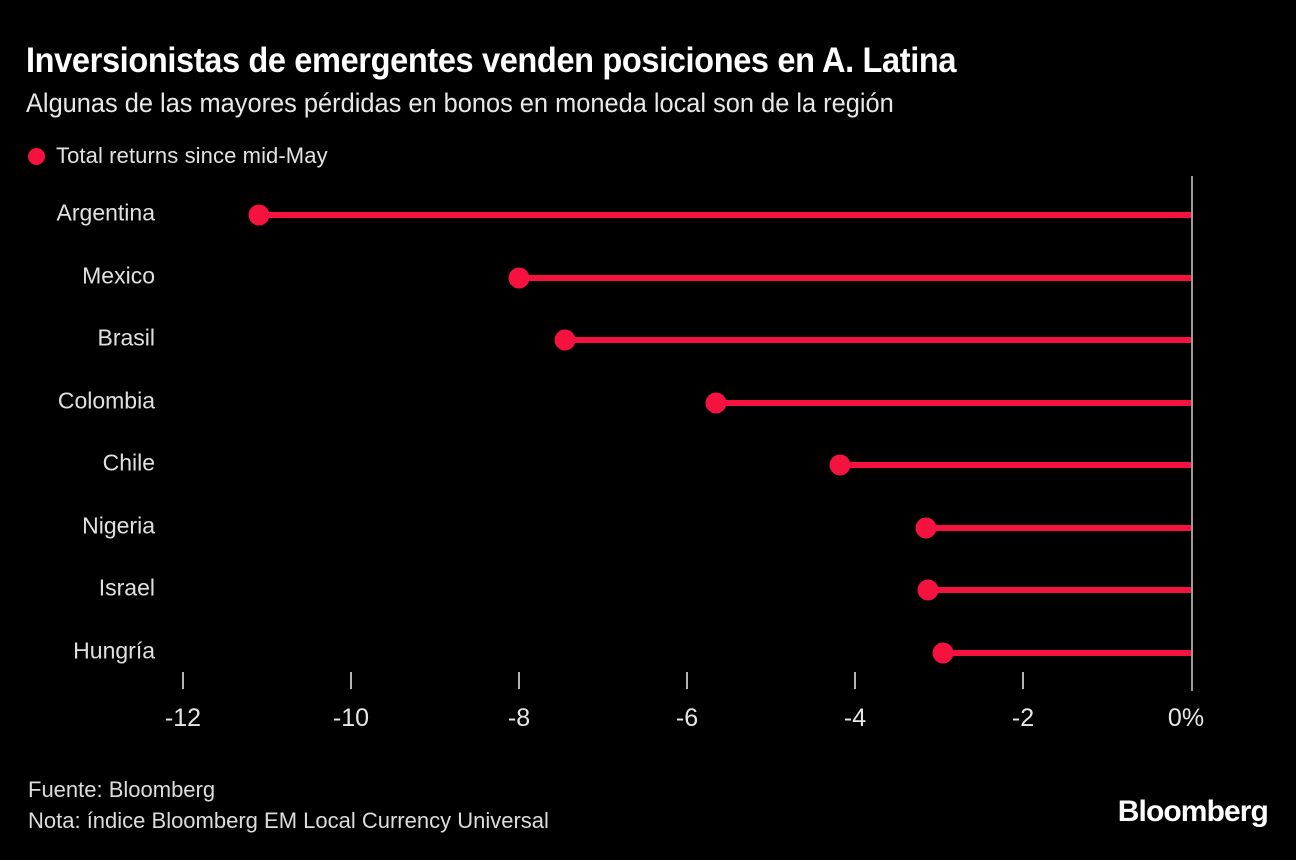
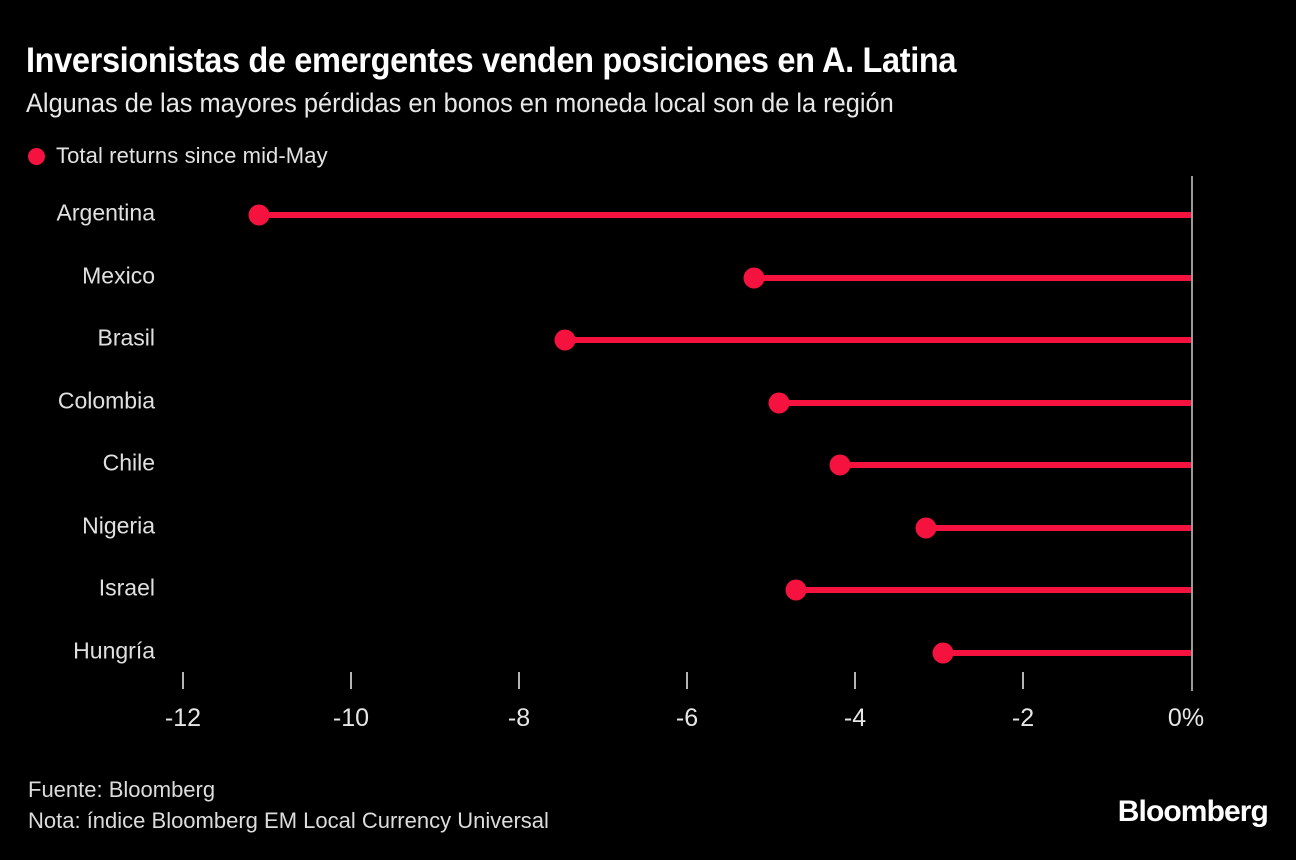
Mexico: -8.0% -> -5.2%
Colombia: -5.7% -> -4.9%
Israel: -3.1% -> -4.7%
